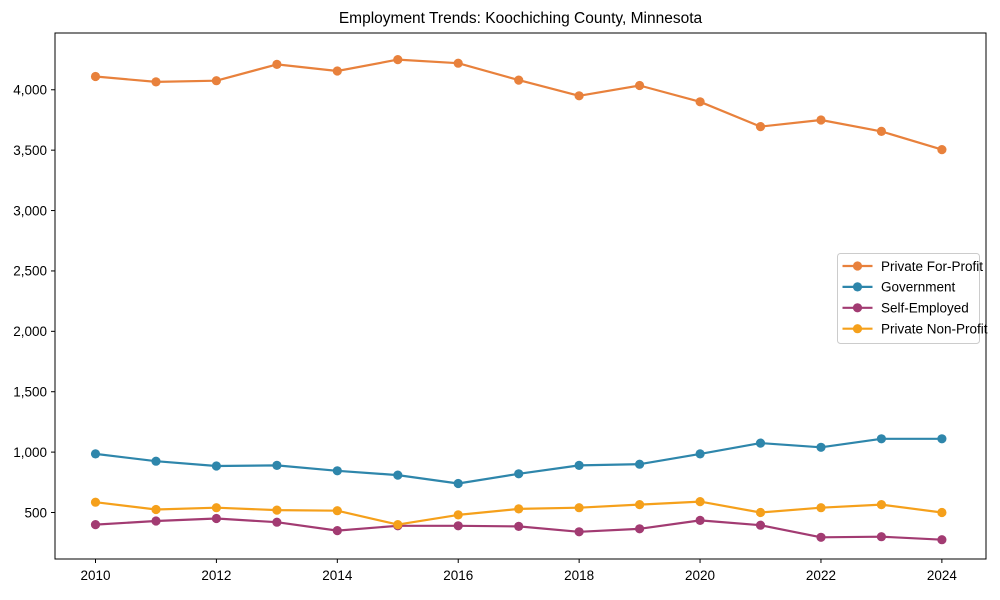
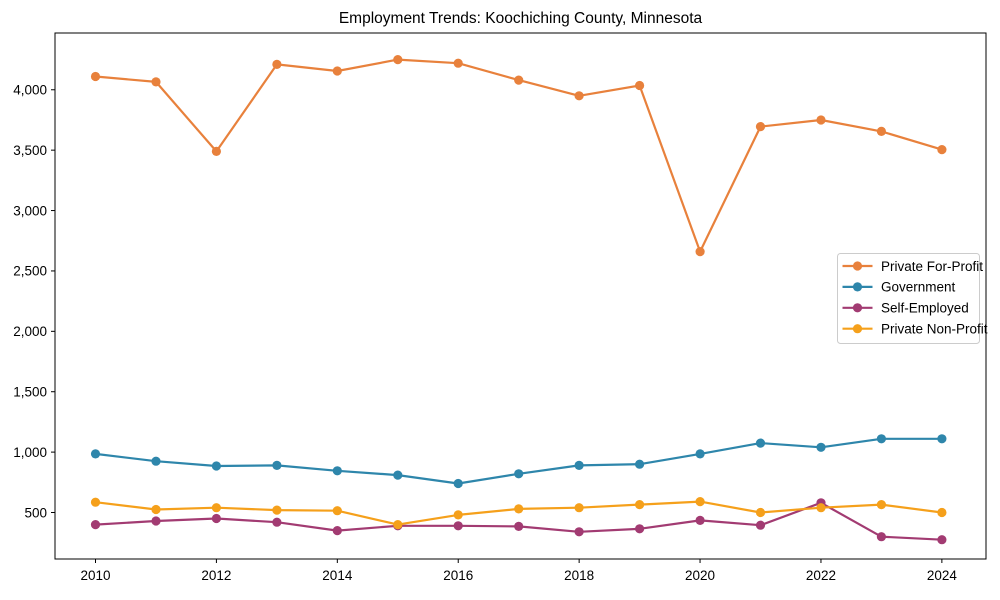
Private For-Profit/2012: 4080 -> 3490
Private For-Profit/2020: 3900 -> 2660
Self-Employed/2022: 300 -> 580
